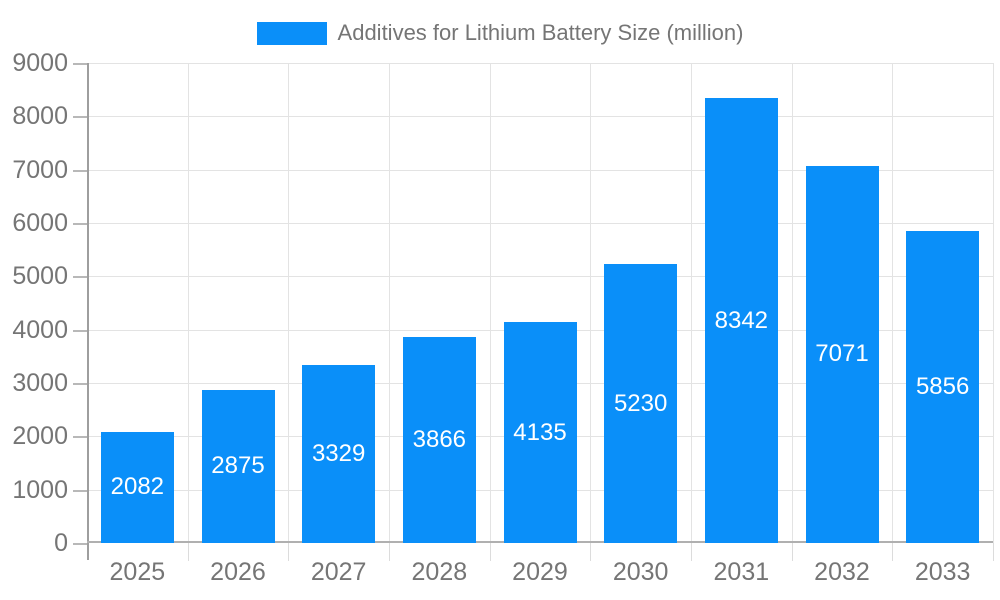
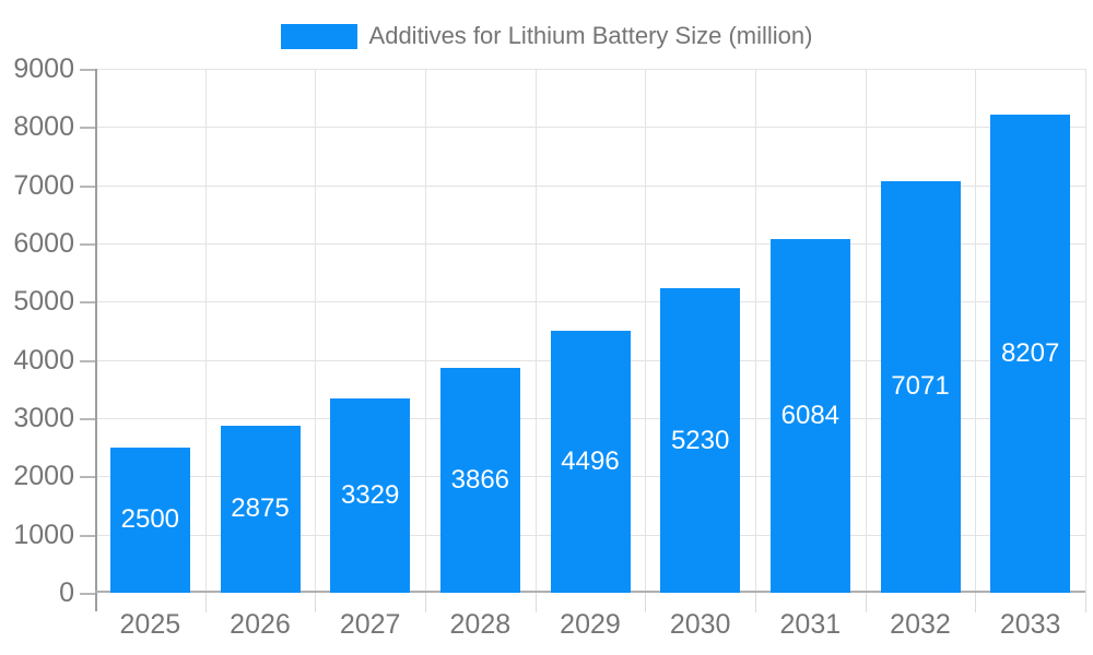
2025: 2082 -> 2500
2029: 4135 -> 4496
2031: 8342 -> 6084
2033: 5856 -> 8207
